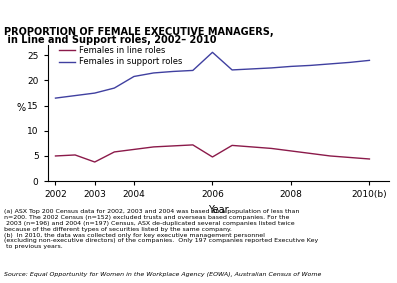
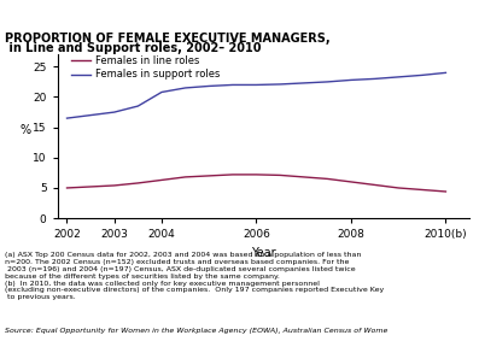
Females in line roles/2003: 3.8 -> 5.4
Females in line roles/2006: 4.8 -> 7.2
Females in support roles/2006: 25.6 -> 22.0
